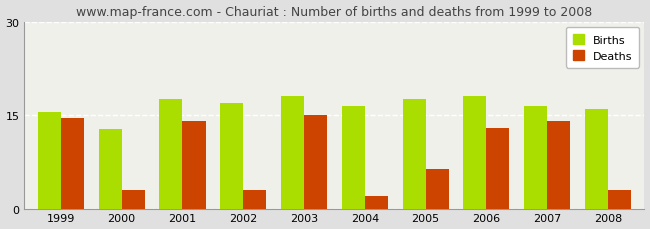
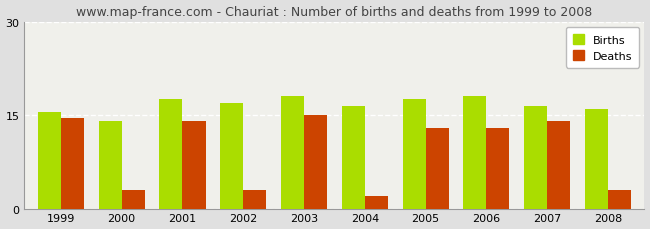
Births/2000: 12.8 -> 14.0
Deaths/2005: 6.4 -> 13.0
